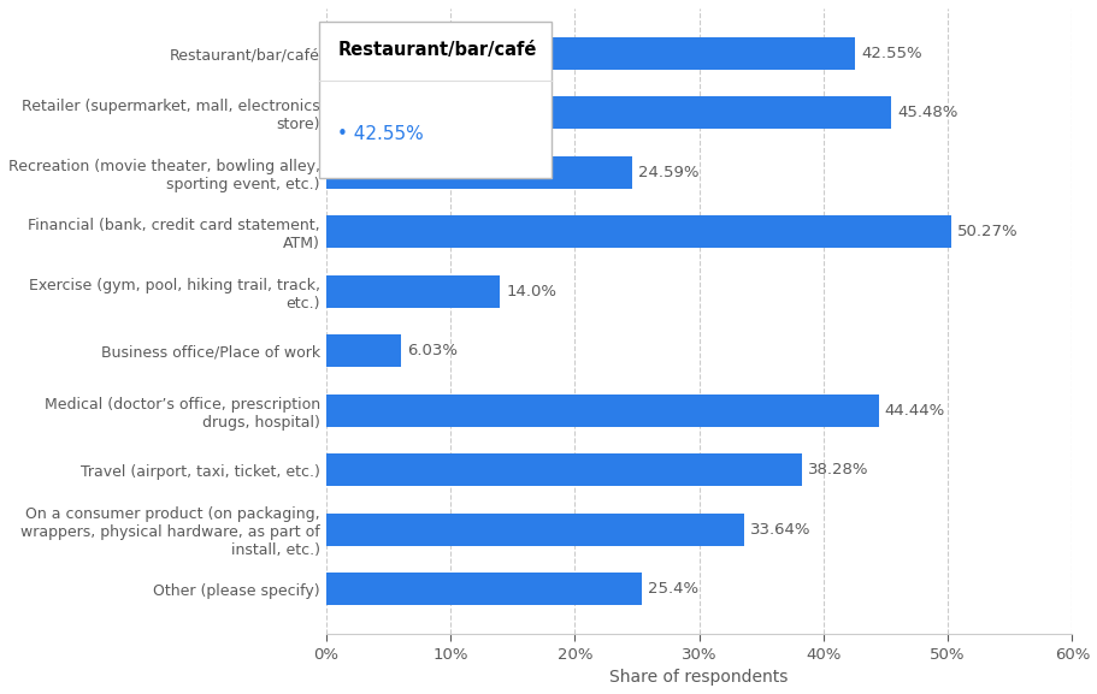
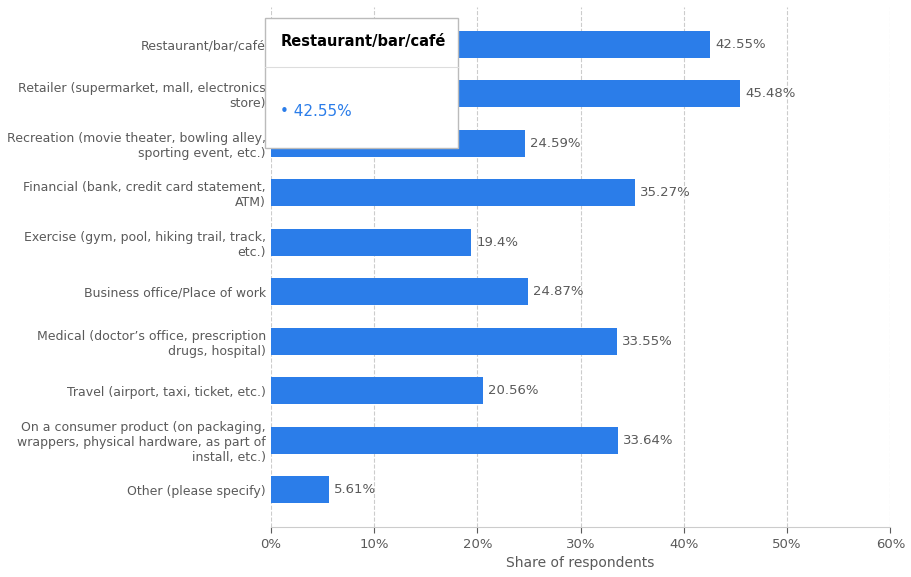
Financial (bank, credit card statement, ATM): 50.27% -> 35.27%
Exercise (gym, pool, hiking trail, track, etc.): 14.0% -> 19.4%
Business office/Place of work: 6.03% -> 24.87%
Medical (doctor’s office, prescription drugs, hospital): 44.44% -> 33.55%
Travel (airport, taxi, ticket, etc.): 38.28% -> 20.56%
Other (please specify): 25.4% -> 5.61%
